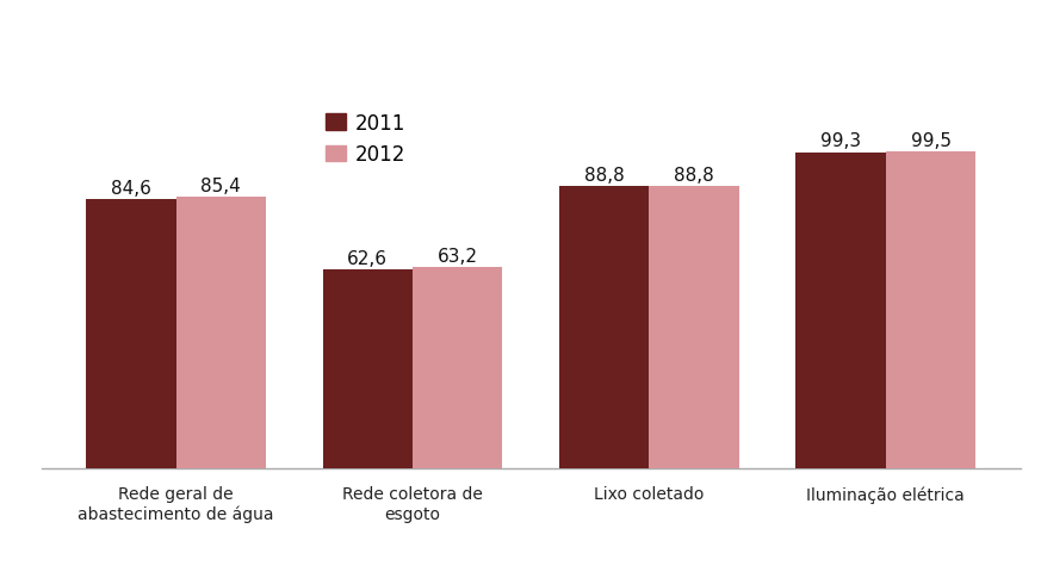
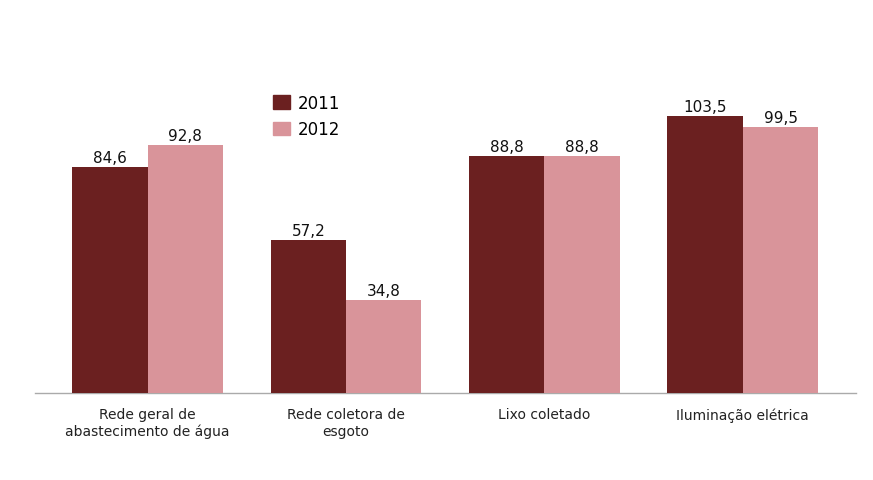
2012/Rede geral de abastecimento de água: 85,4 -> 92,8
2011/Rede coletora de esgoto: 62,6 -> 57,2
2012/Rede coletora de esgoto: 63,2 -> 34,8
2011/Iluminação elétrica: 99,3 -> 103,5
